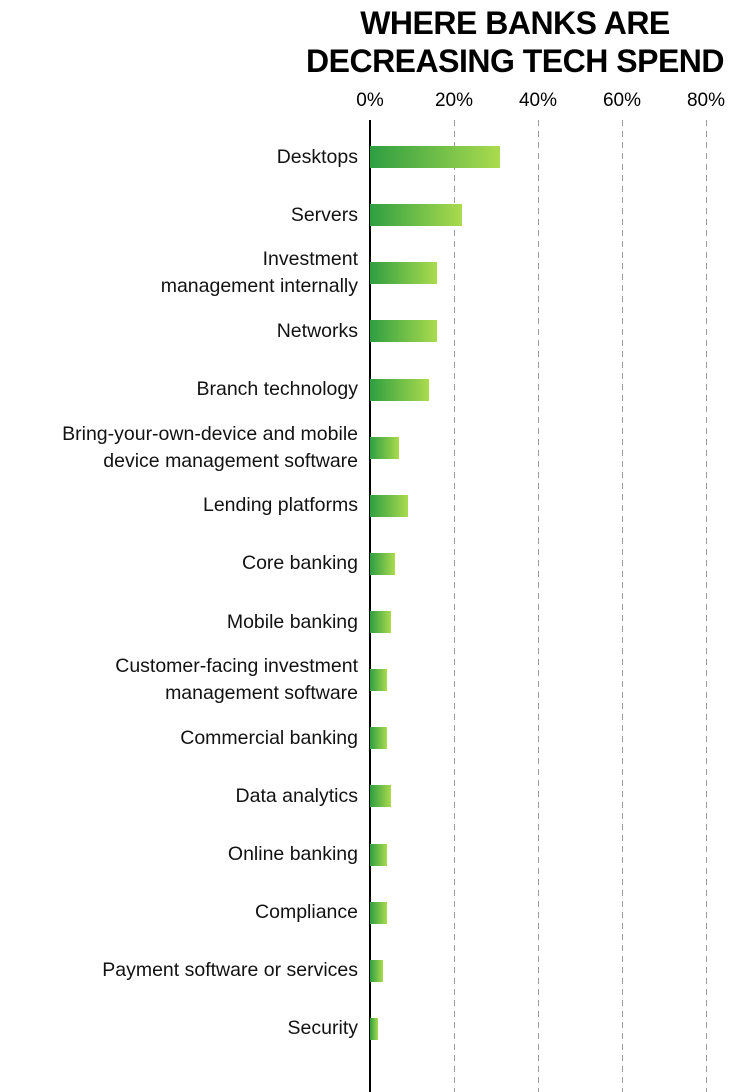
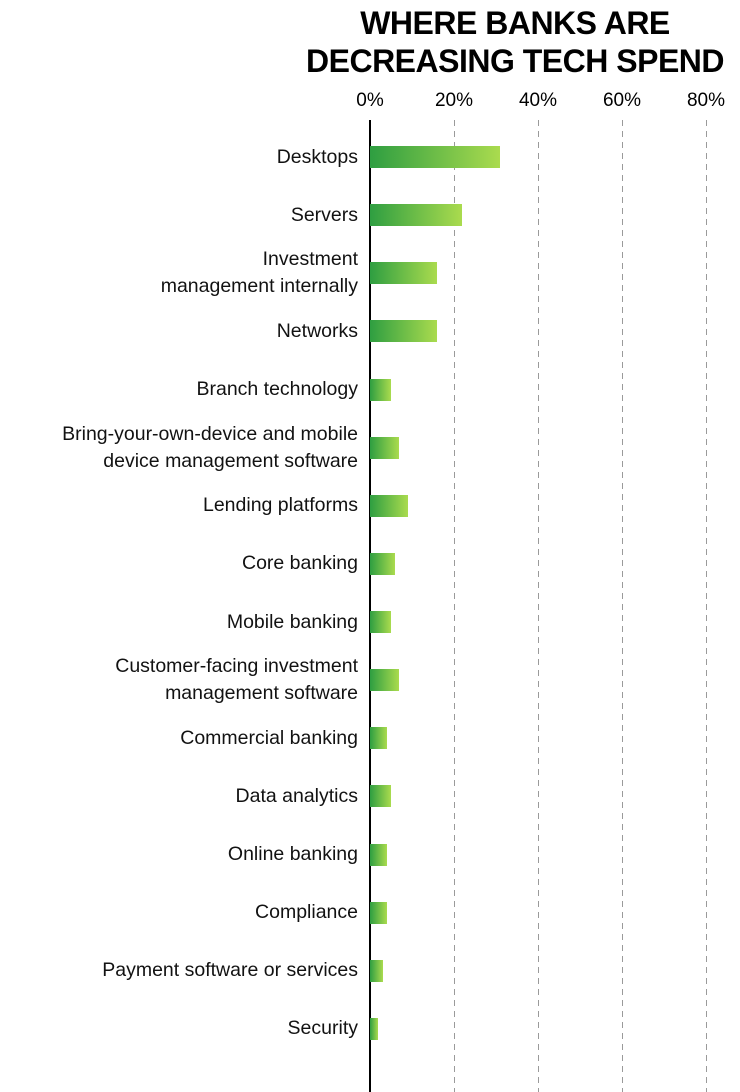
Branch technology: 14% -> 5%
Customer-facing investment management software: 4% -> 7%
